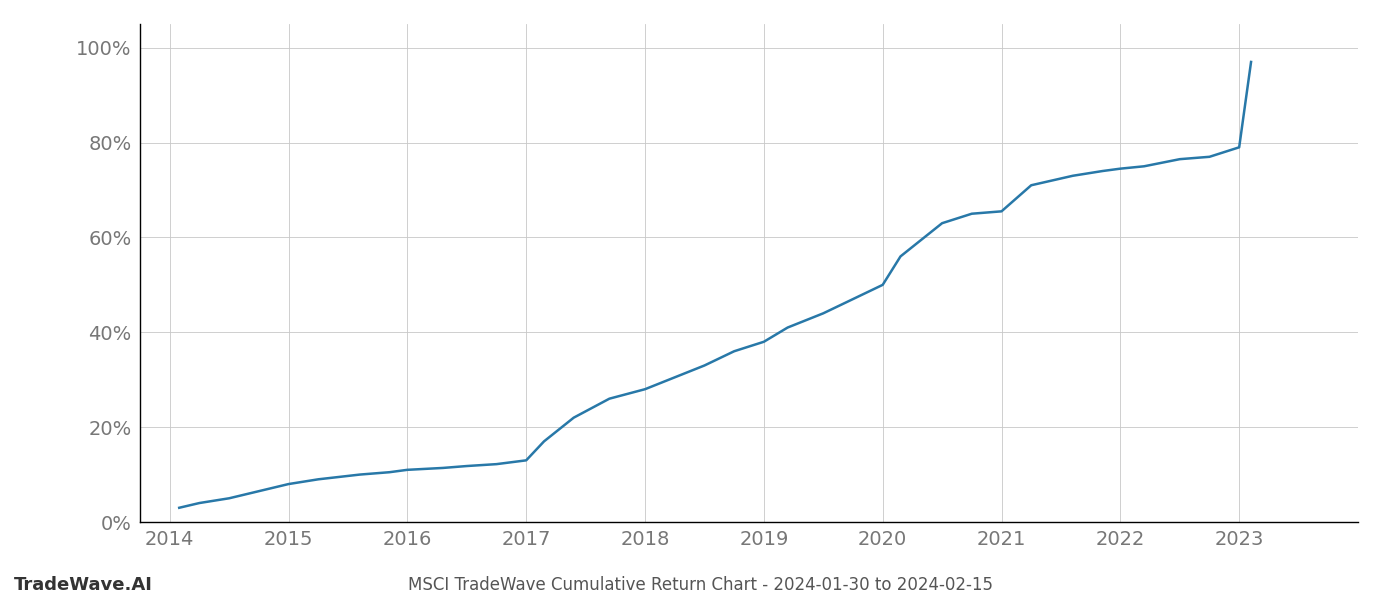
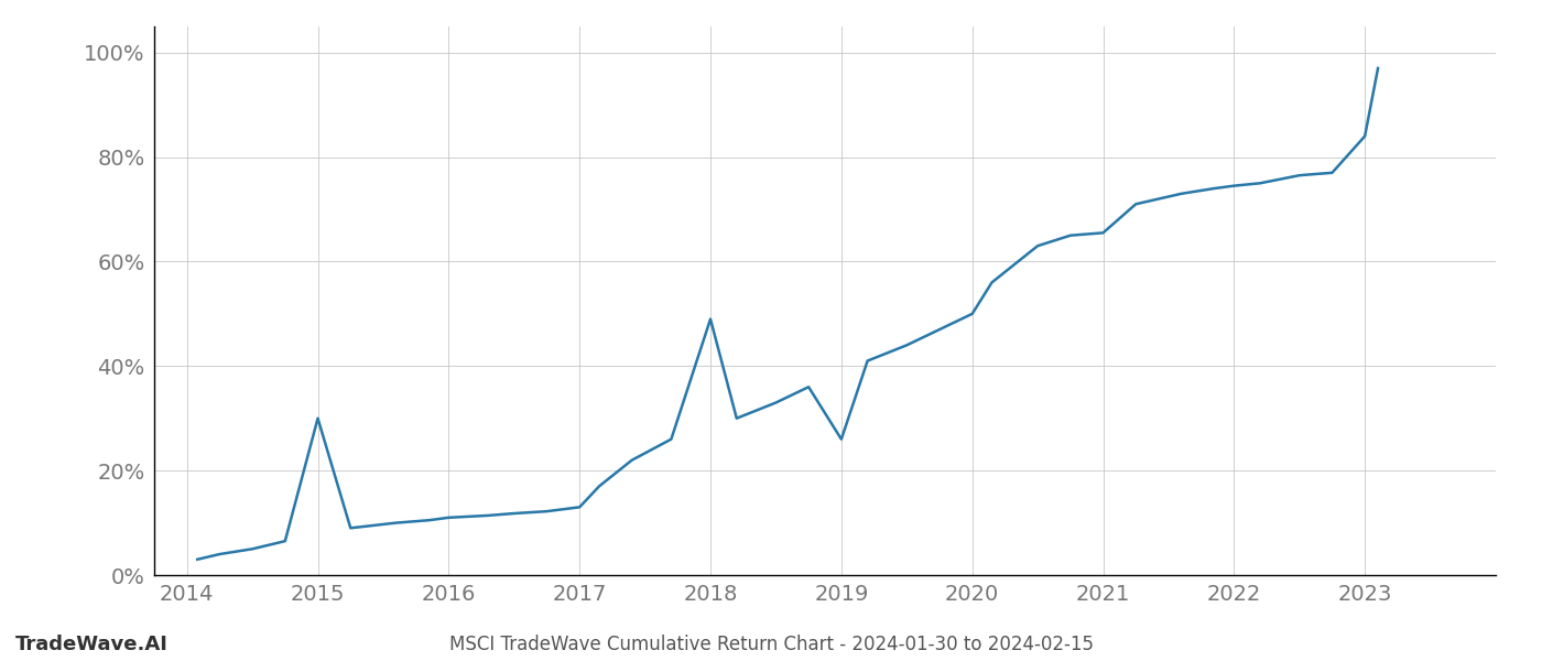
2015: 8.0% -> 30.0%
2018: 28.0% -> 49.0%
2019: 38.0% -> 26.0%
2023: 79.0% -> 84.0%
